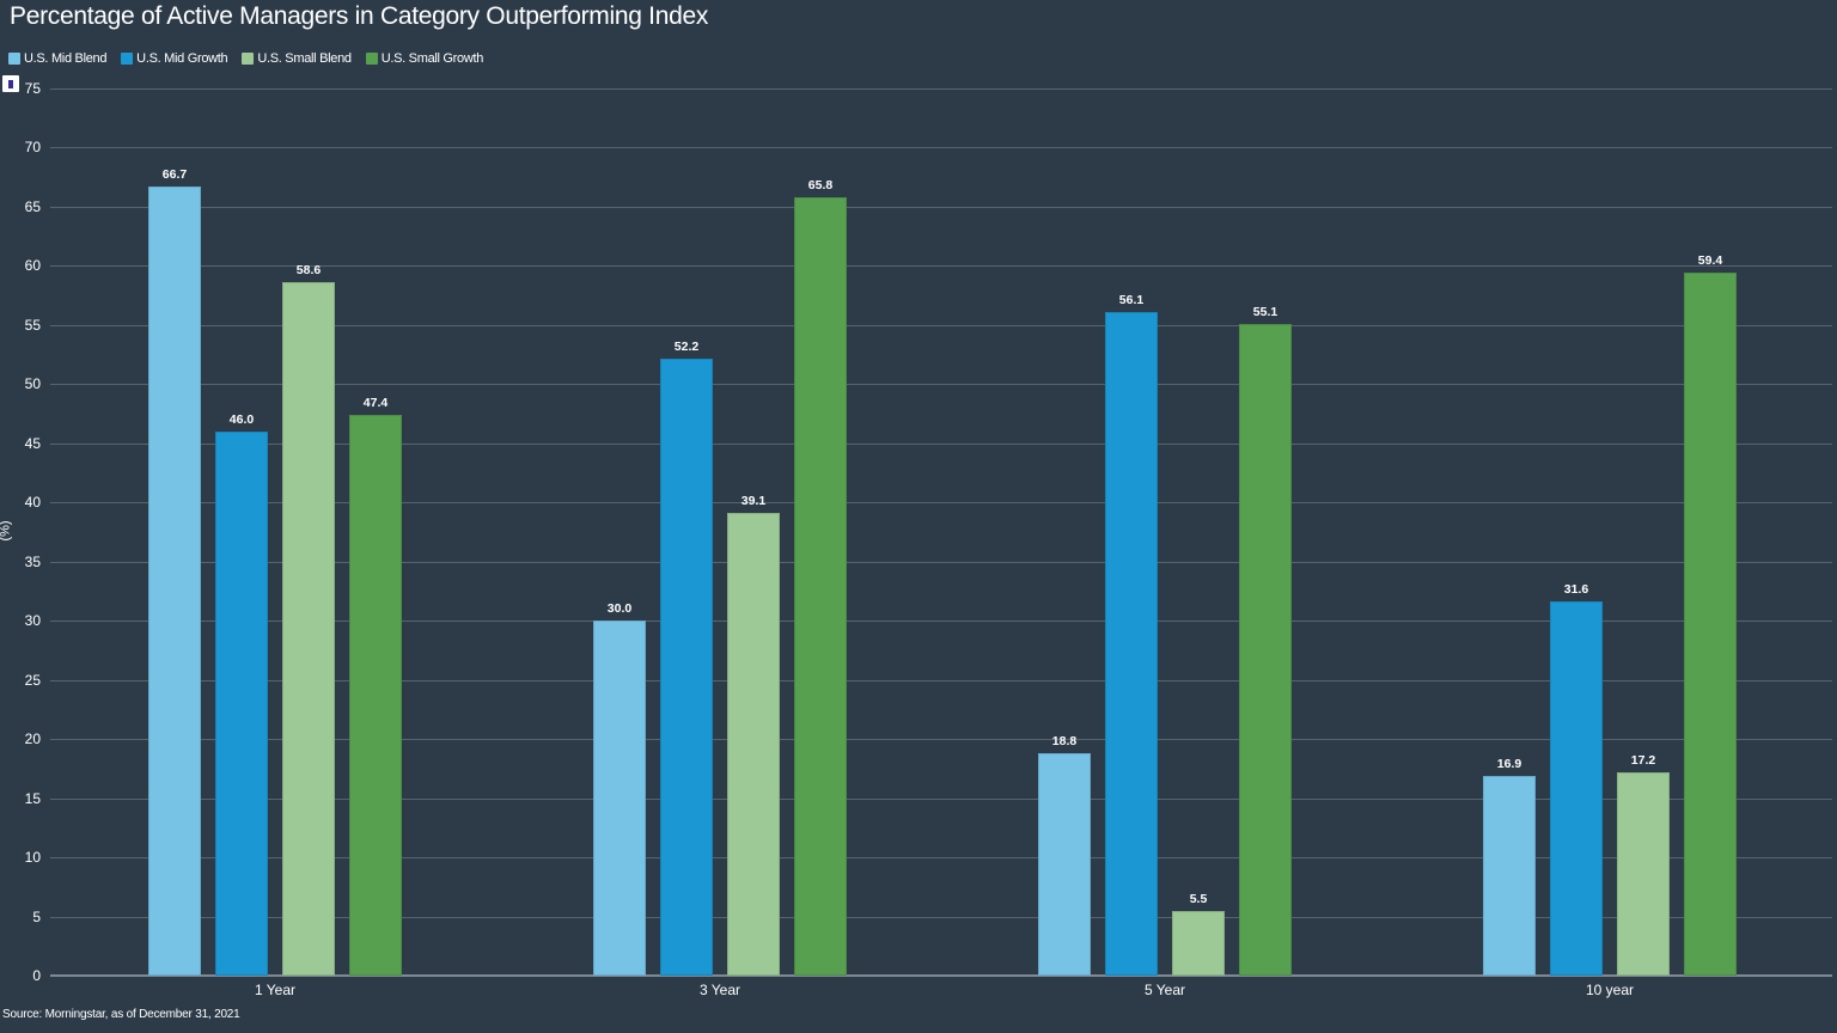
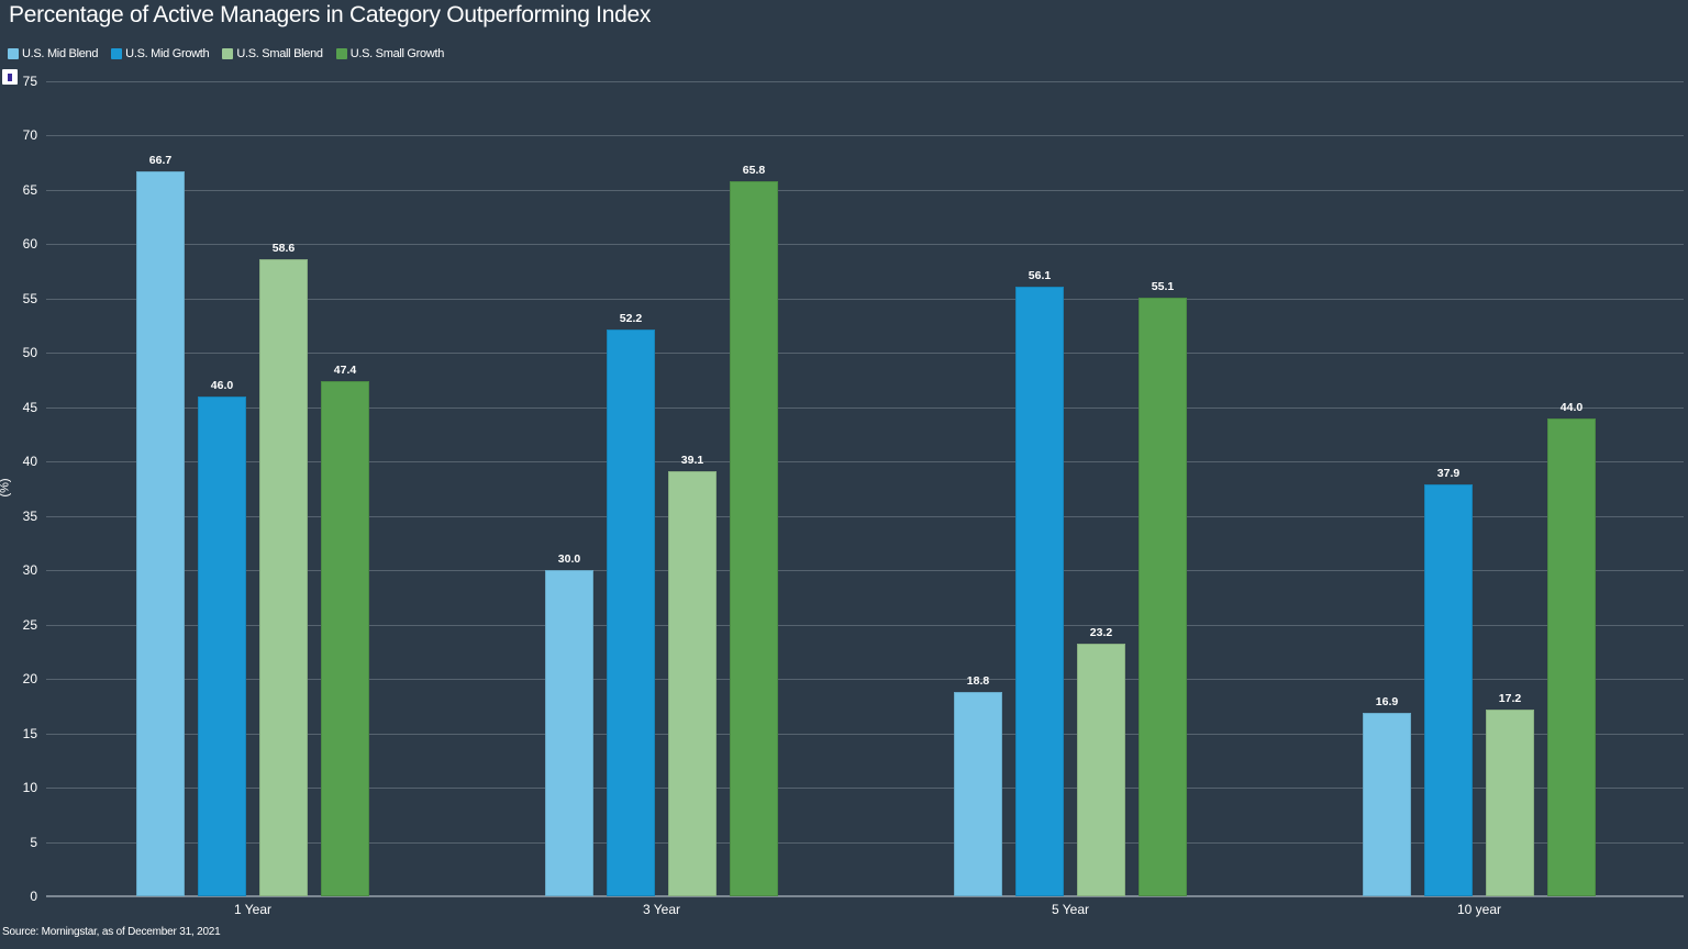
U.S. Small Blend/5 Year: 5.5 -> 23.2
U.S. Mid Growth/10 year: 31.6 -> 37.9
U.S. Small Growth/10 year: 59.4 -> 44.0
